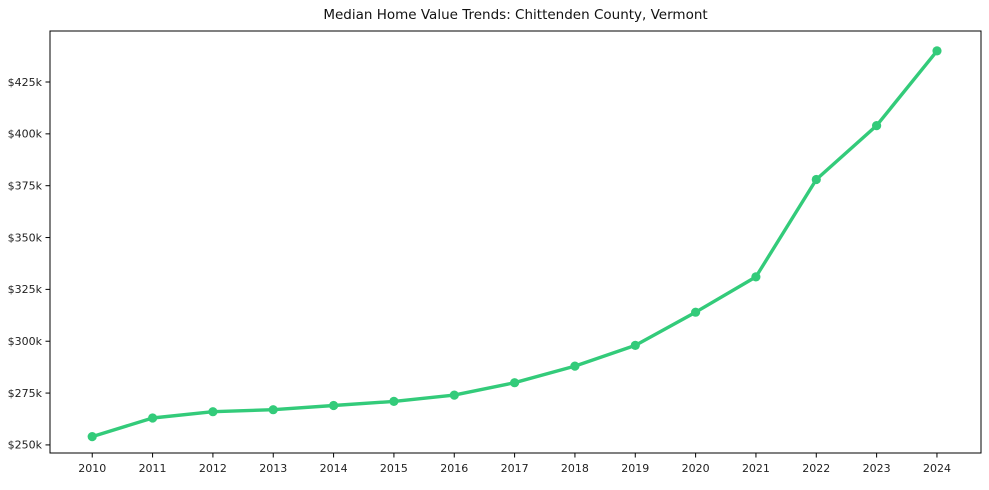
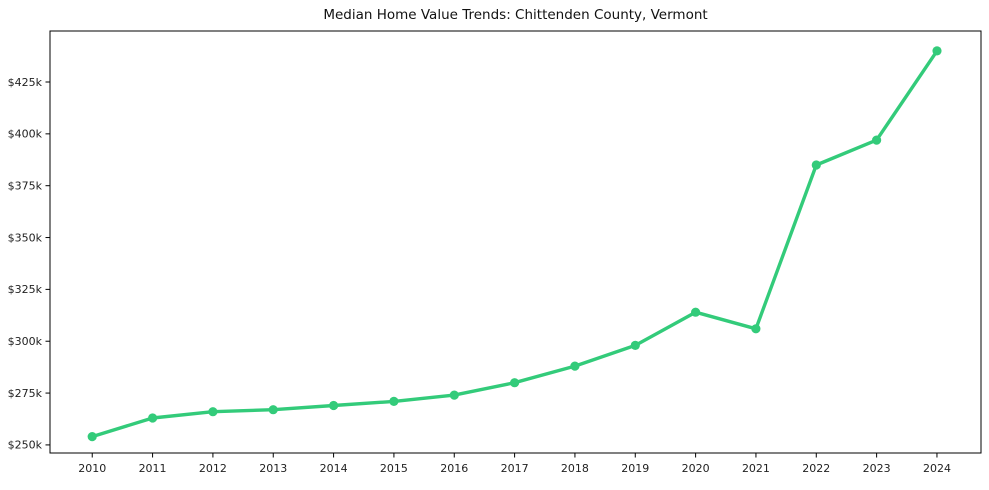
2021: $331k -> $306k
2022: $378k -> $385k
2023: $404k -> $397k
